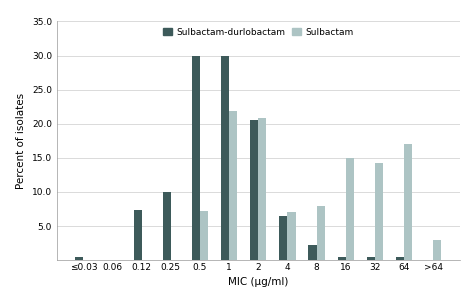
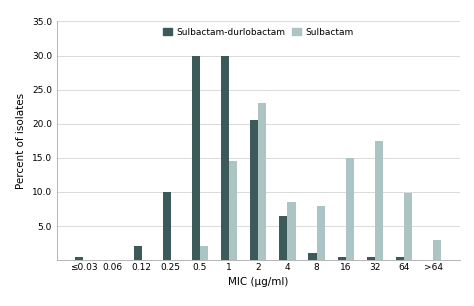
Sulbactam-durlobactam/0.12: 7.4 -> 2.0
Sulbactam/0.5: 7.2 -> 2.0
Sulbactam/1: 21.8 -> 14.5
Sulbactam/2: 20.8 -> 23.0
Sulbactam/4: 7.0 -> 8.5
Sulbactam-durlobactam/8: 2.2 -> 1.0
Sulbactam/32: 14.2 -> 17.5
Sulbactam/64: 17.0 -> 9.8
